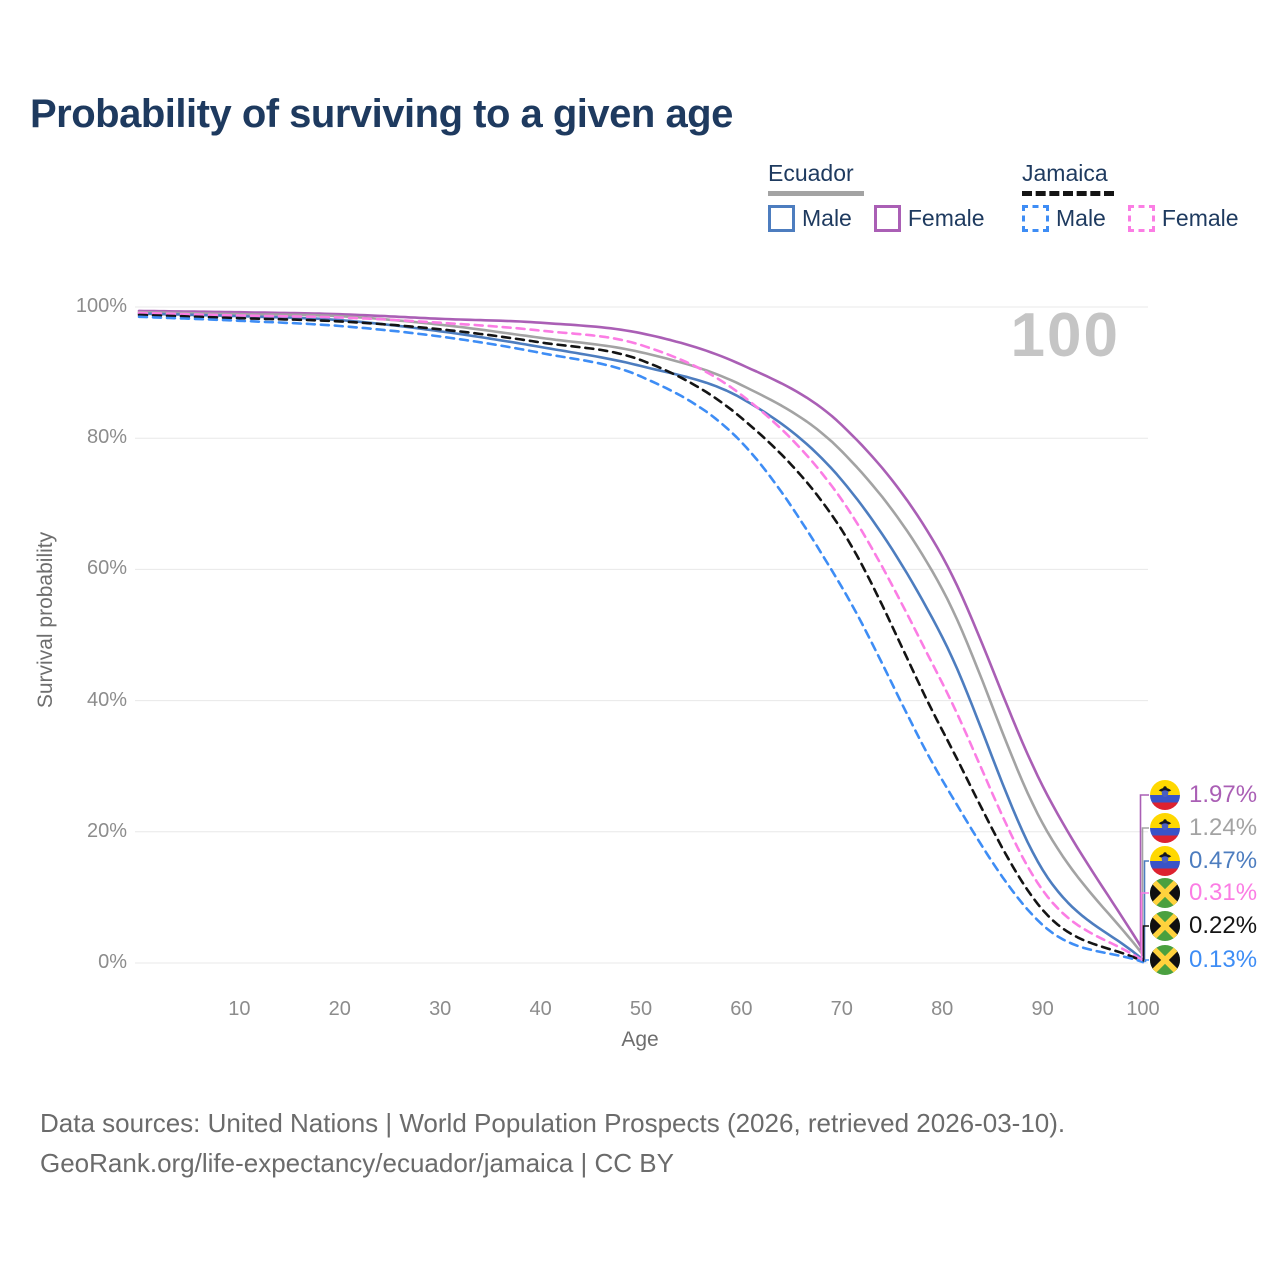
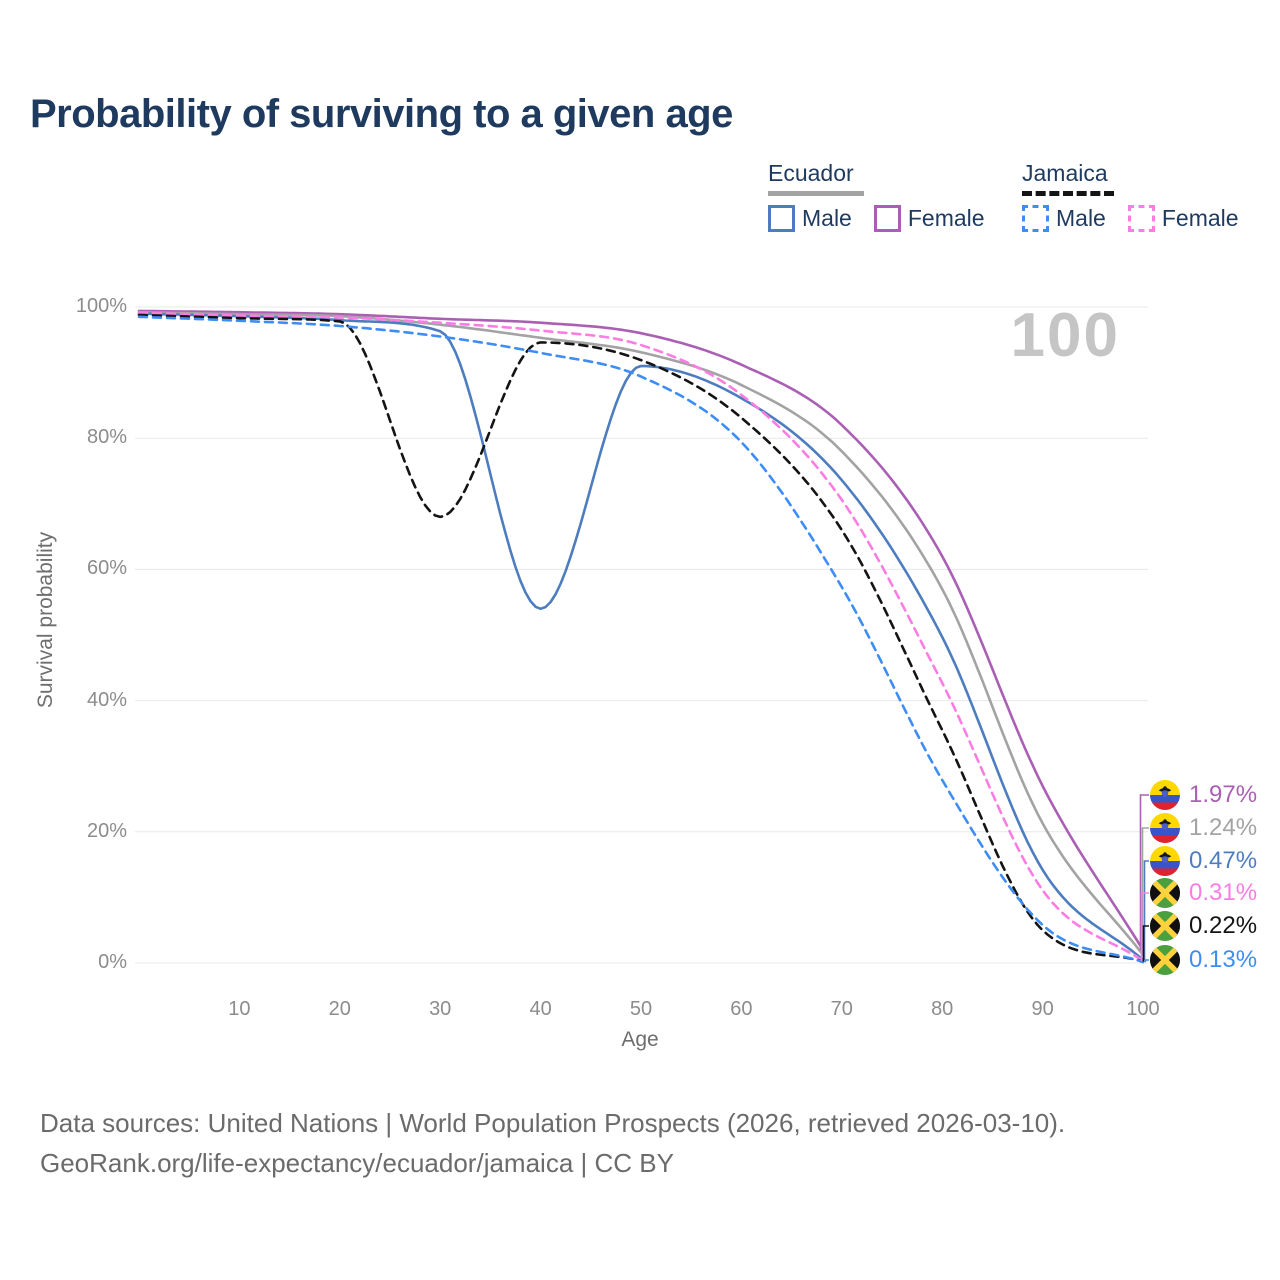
Jamaica/30: 97% -> 68%
Ecuador Male/40: 94% -> 54%
Jamaica/90: 8% -> 5%
